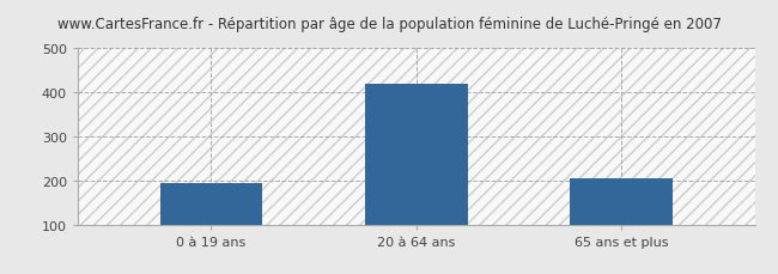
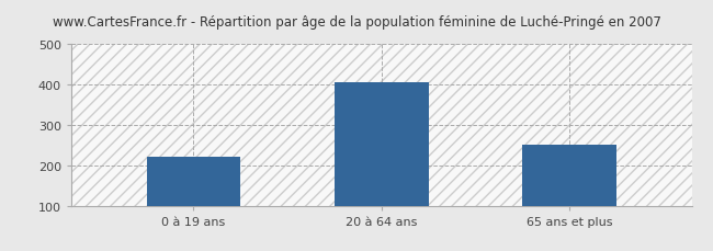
0 à 19 ans: 193 -> 220
20 à 64 ans: 419 -> 405
65 ans et plus: 206 -> 250
